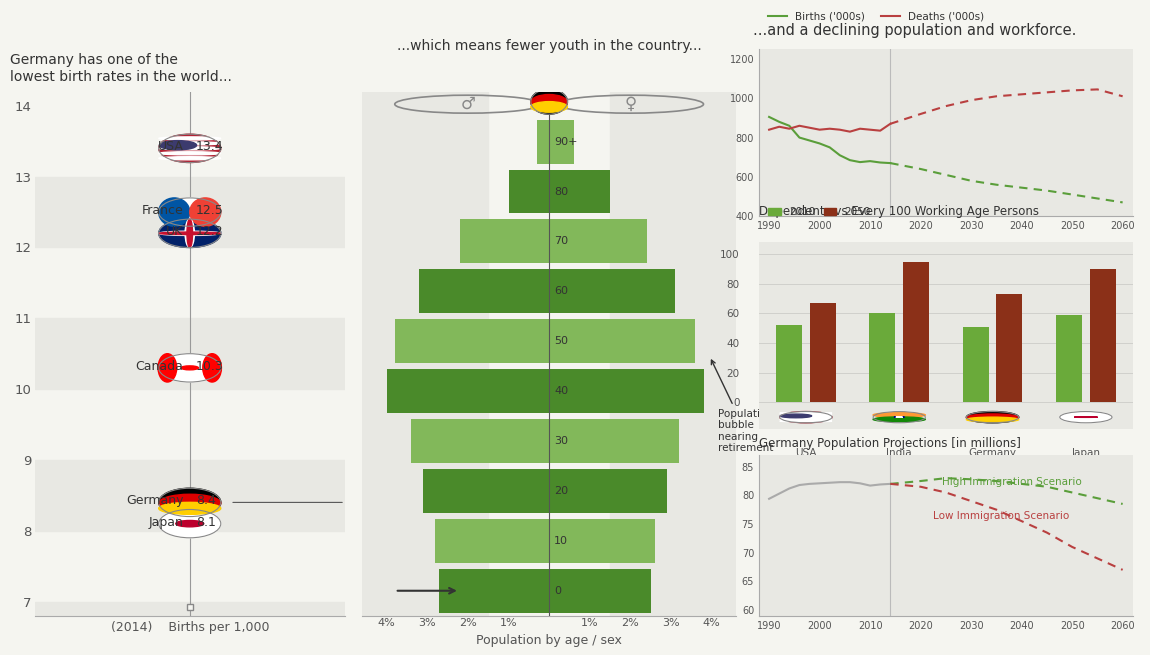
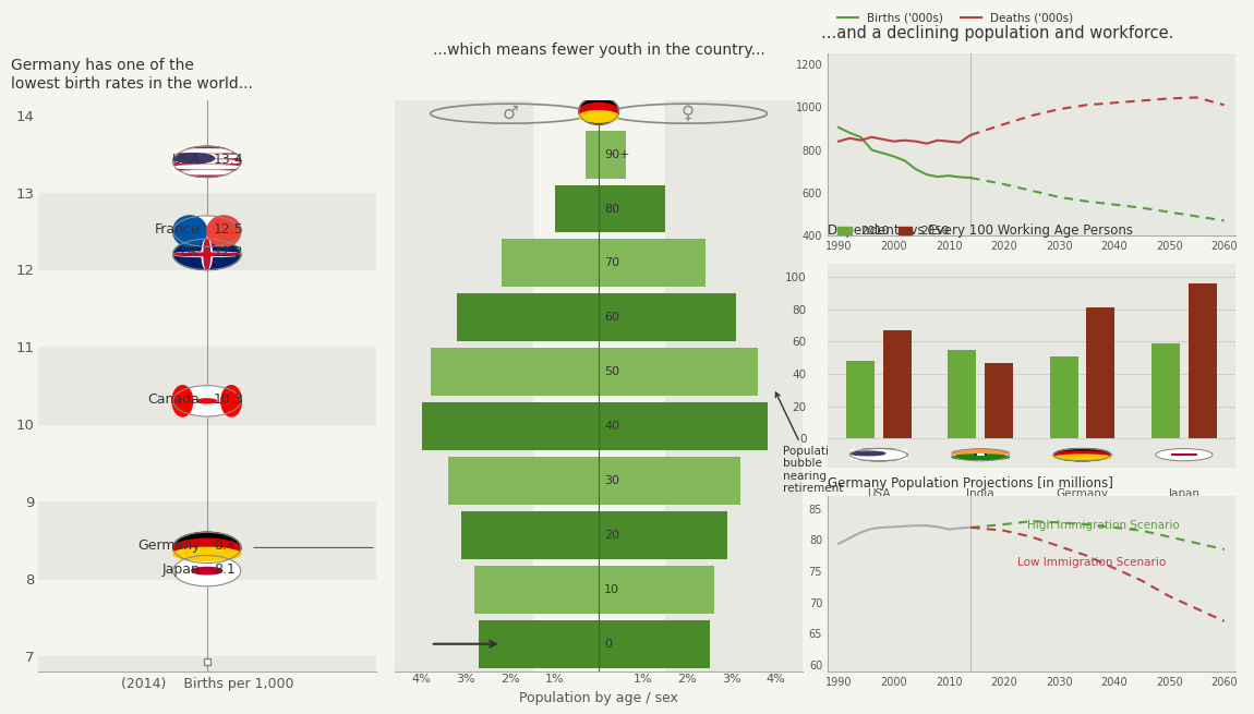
Dependents vs Every 100 Working Age Persons/2010/USA: 52 -> 48
Dependents vs Every 100 Working Age Persons/2010/India: 60 -> 55
Dependents vs Every 100 Working Age Persons/2050/India: 95 -> 47
Dependents vs Every 100 Working Age Persons/2050/Germany: 73 -> 81
Dependents vs Every 100 Working Age Persons/2050/Japan: 90 -> 96
